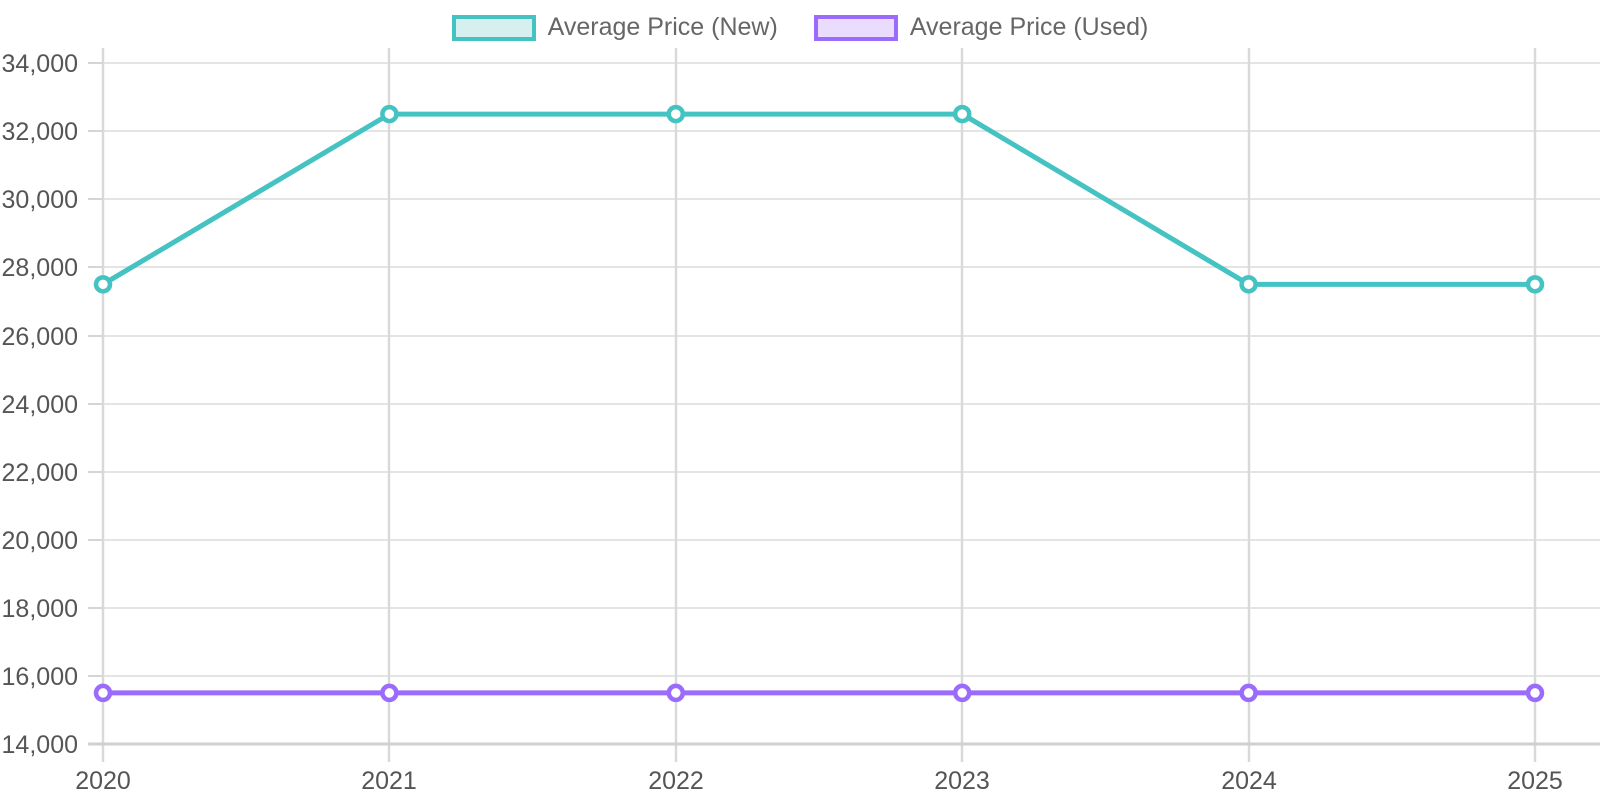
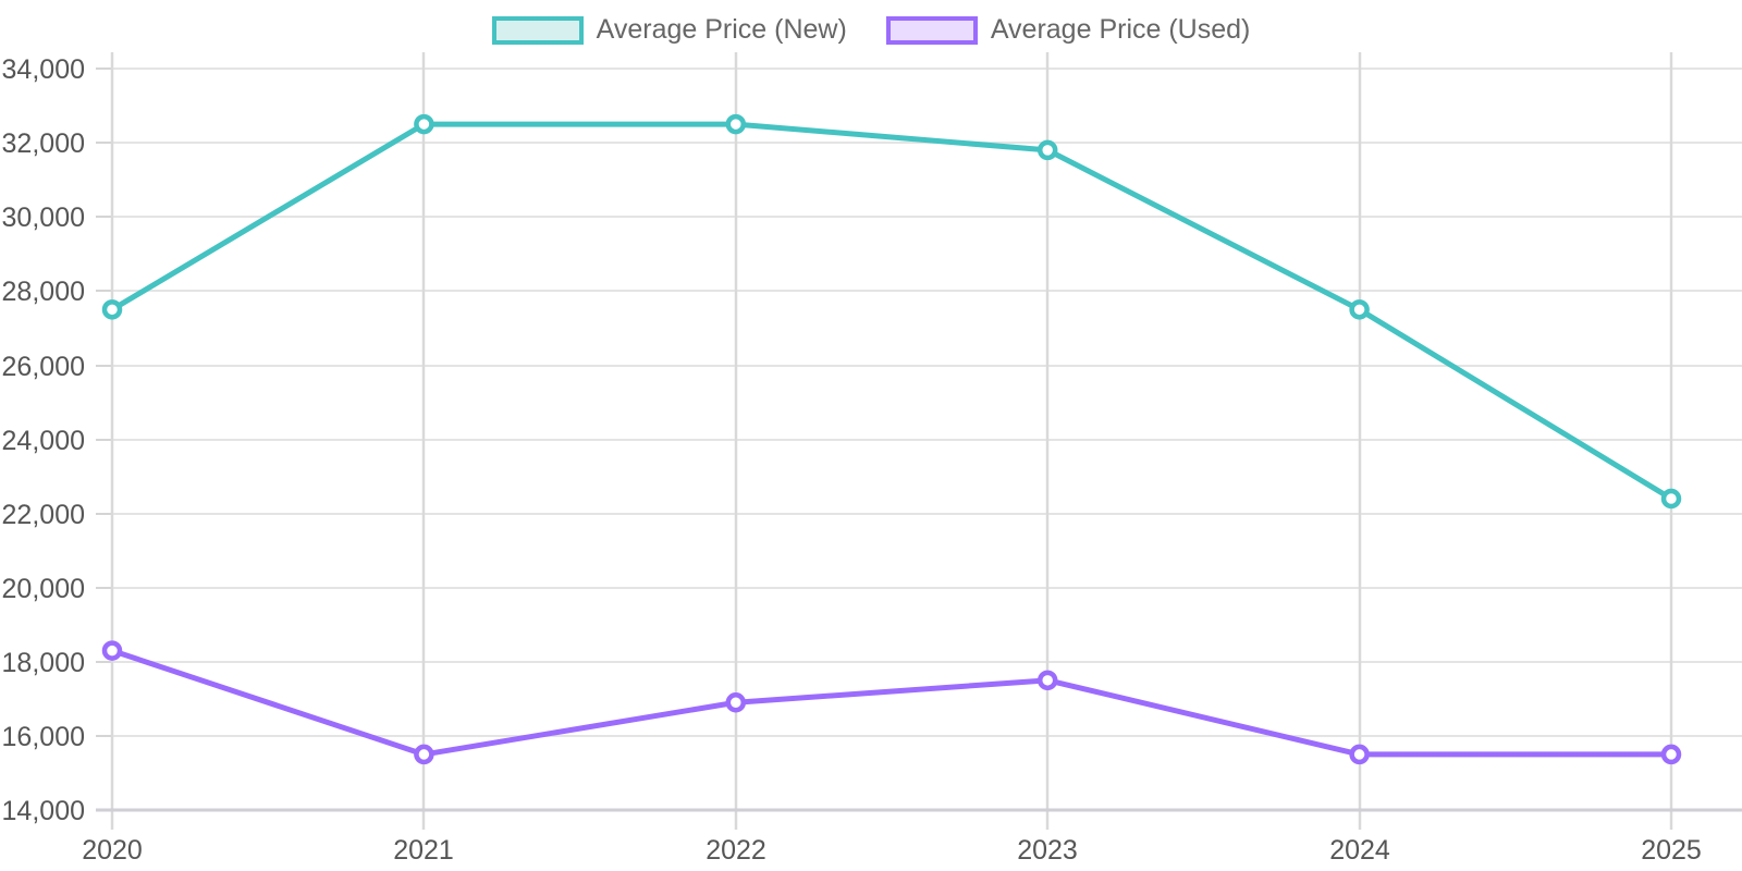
Average Price (Used)/2020: 15500 -> 18300
Average Price (Used)/2022: 15500 -> 16900
Average Price (New)/2023: 32500 -> 31800
Average Price (Used)/2023: 15500 -> 17500
Average Price (New)/2025: 27500 -> 22400
